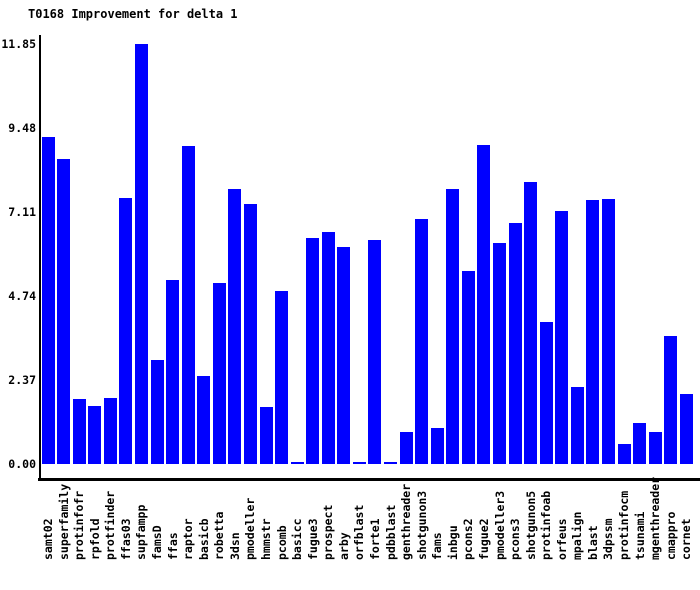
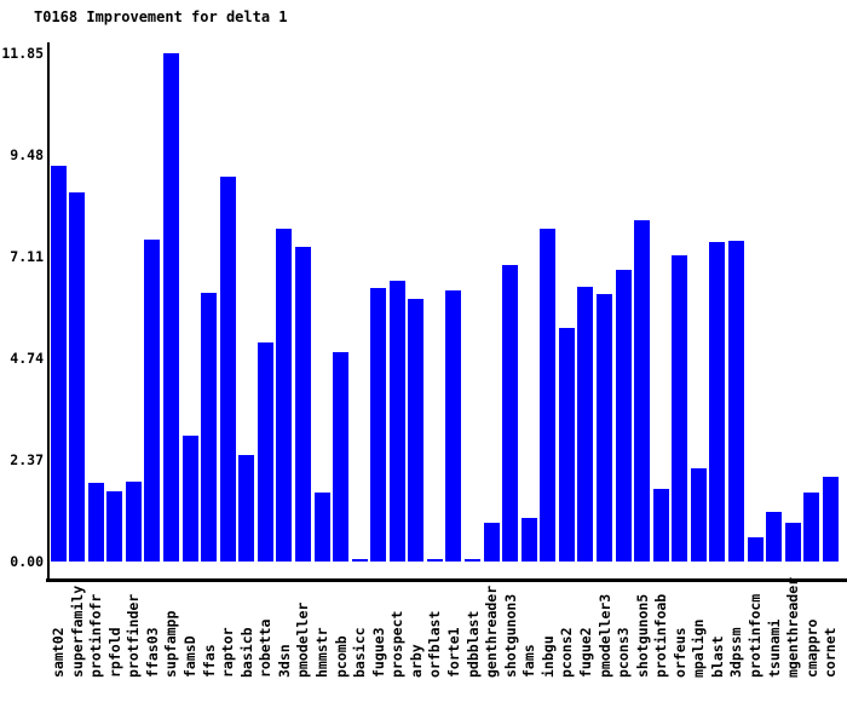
ffas: 5.2 -> 6.2
fugue2: 9.0 -> 6.4
protinfoab: 4.0 -> 1.7
cmappro: 3.6 -> 1.6
